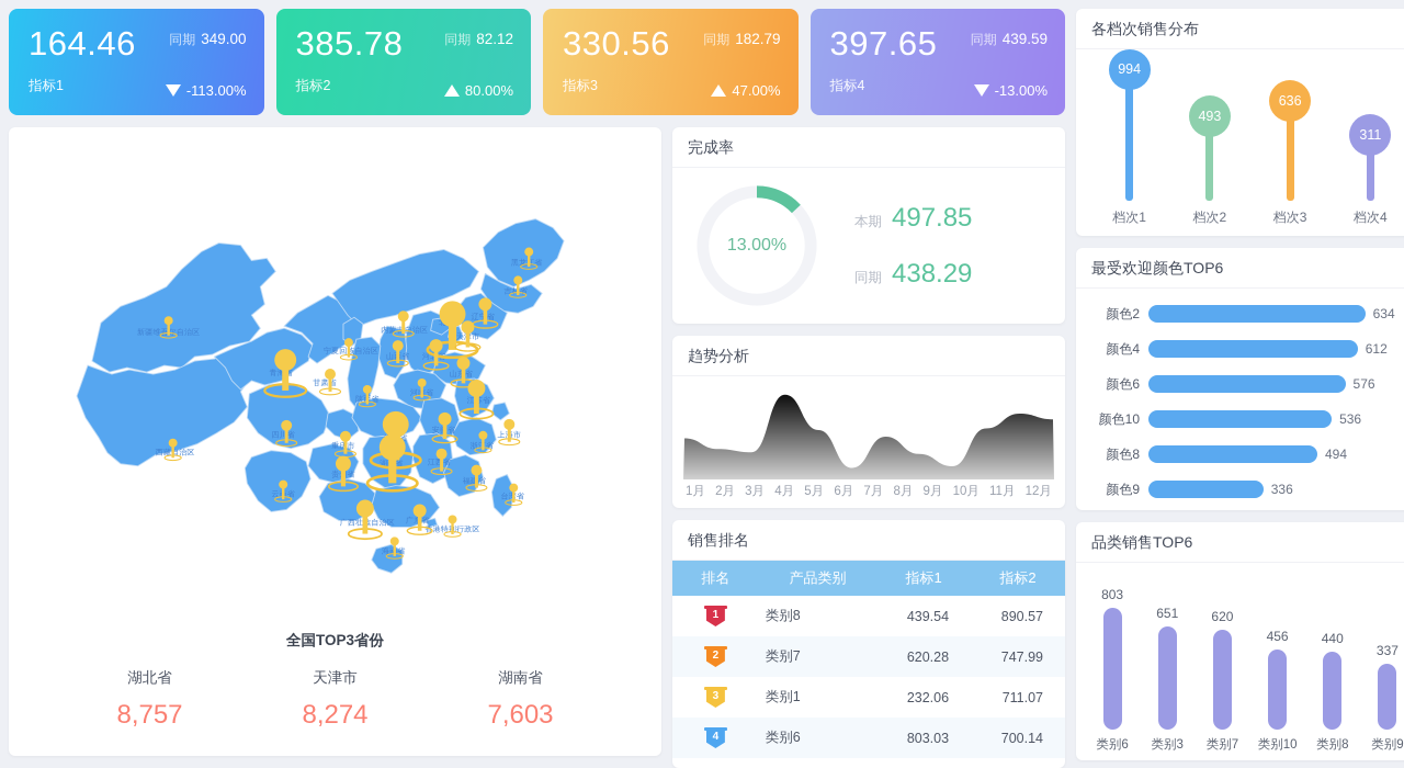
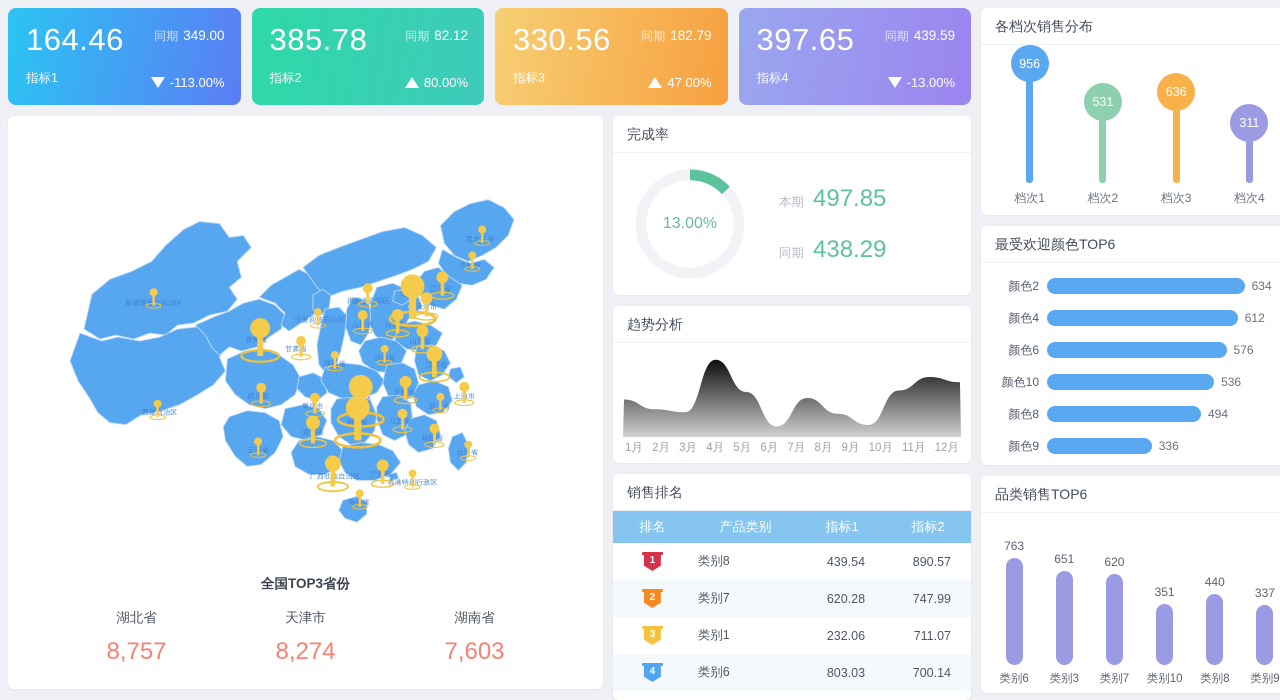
各档次销售分布/档次1: 994 -> 956
各档次销售分布/档次2: 493 -> 531
品类销售TOP6/类别6: 803 -> 763
品类销售TOP6/类别10: 456 -> 351
